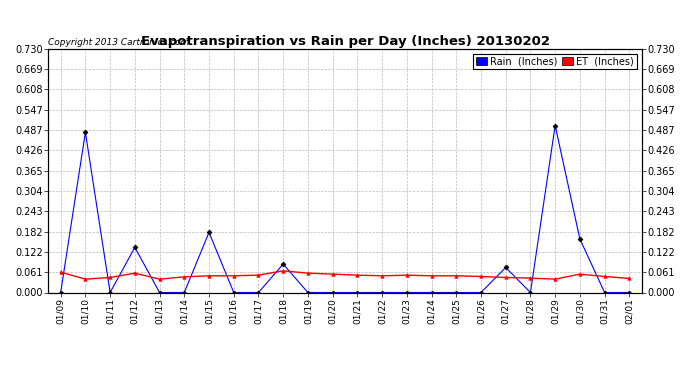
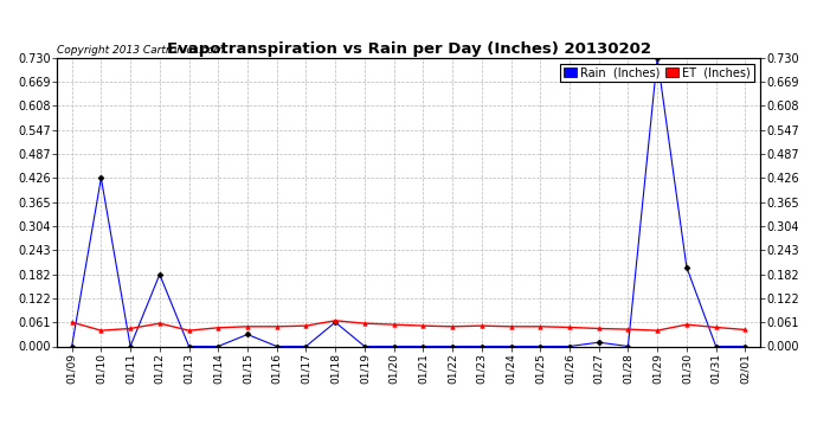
Rain (Inches)/01/10: 0.480 -> 0.426
Rain (Inches)/01/12: 0.135 -> 0.182
Rain (Inches)/01/15: 0.180 -> 0.030
Rain (Inches)/01/18: 0.085 -> 0.061
Rain (Inches)/01/27: 0.075 -> 0.010
Rain (Inches)/01/29: 0.500 -> 0.730
Rain (Inches)/01/30: 0.160 -> 0.200
